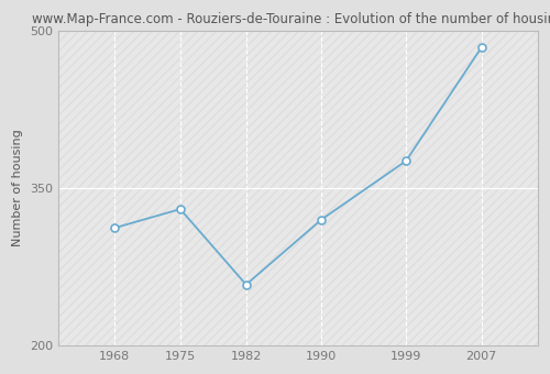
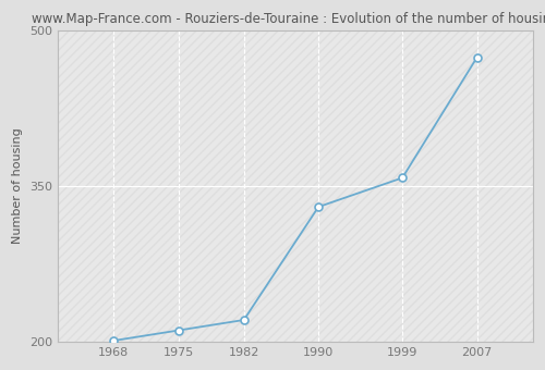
1968: 312 -> 201
1975: 330 -> 211
1982: 258 -> 221
1990: 320 -> 330
1999: 376 -> 358
2007: 484 -> 474
